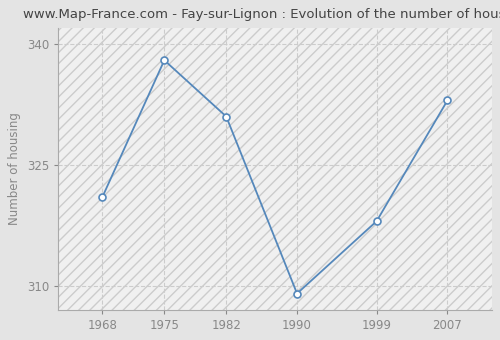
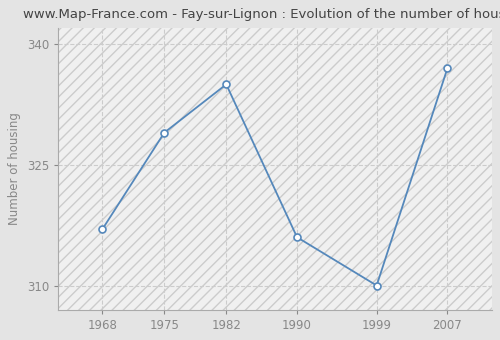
1968: 321 -> 317
1975: 338 -> 329
1982: 331 -> 335
1990: 309 -> 316
1999: 318 -> 310
2007: 333 -> 337
